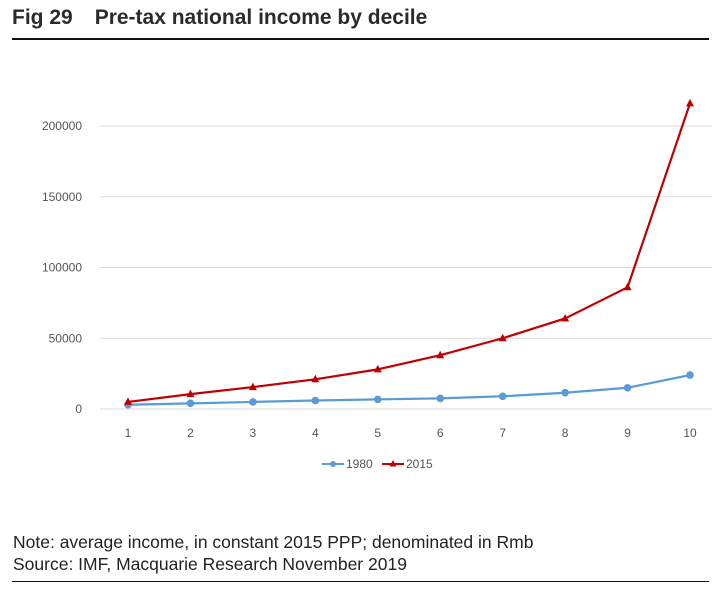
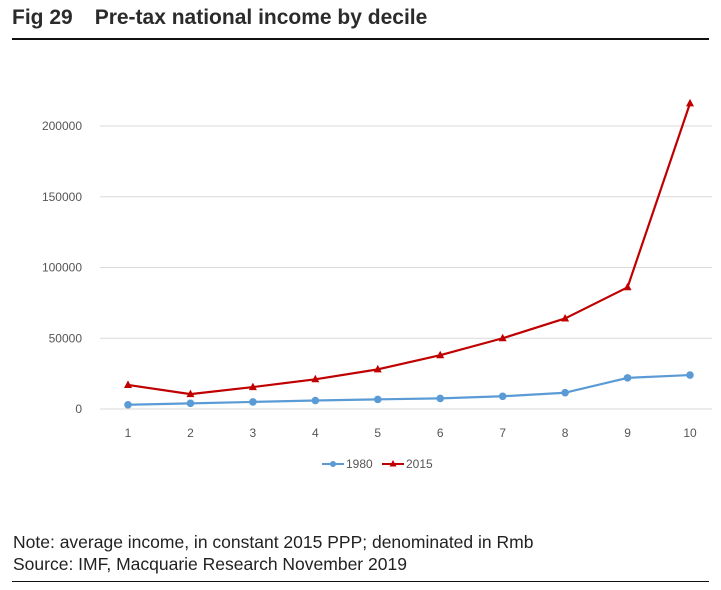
2015/1: 5000 -> 17000
1980/9: 15000 -> 22000
